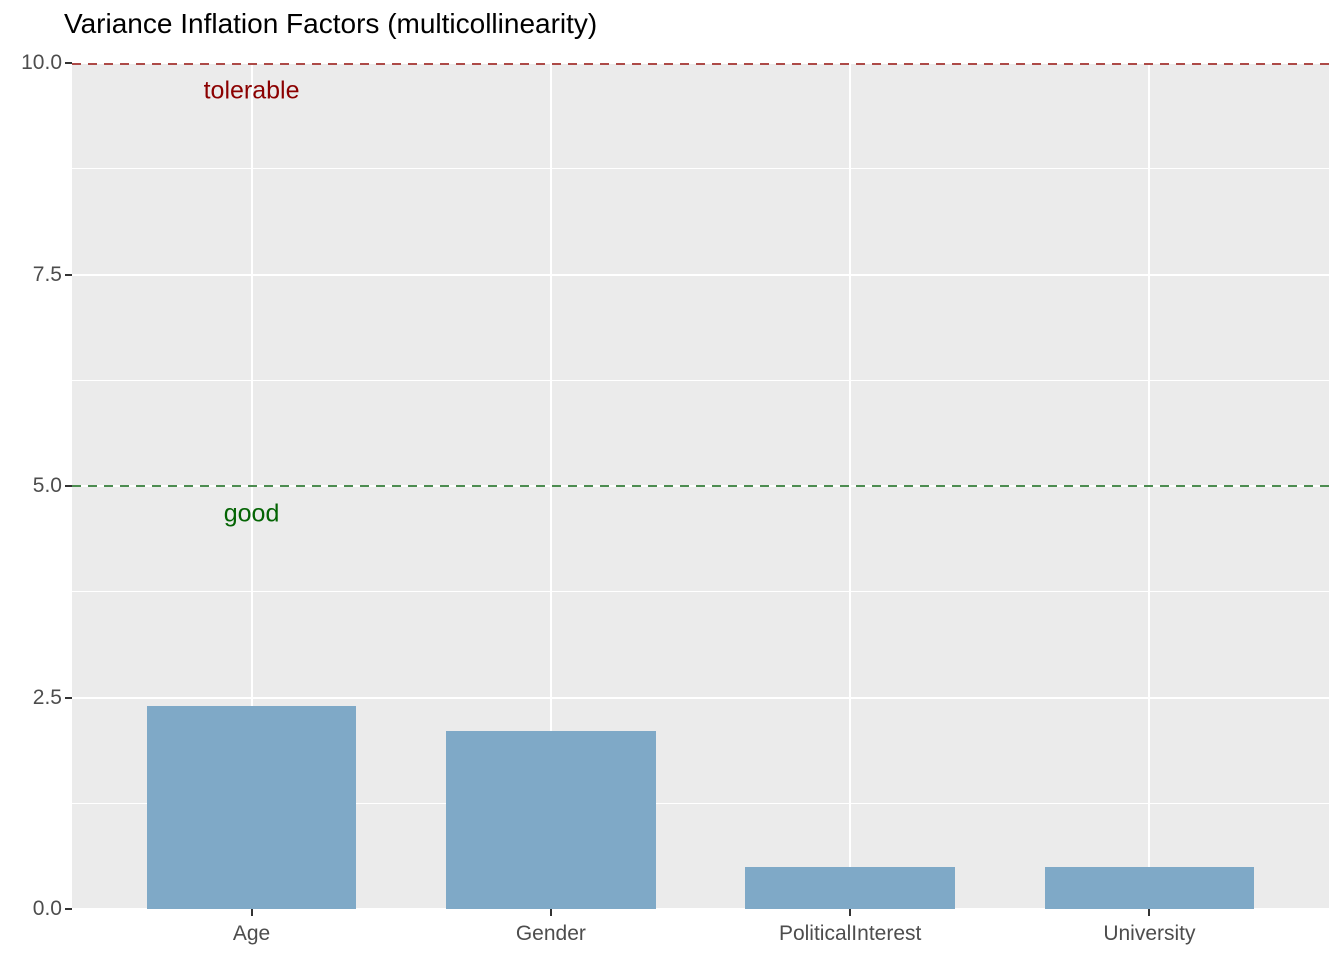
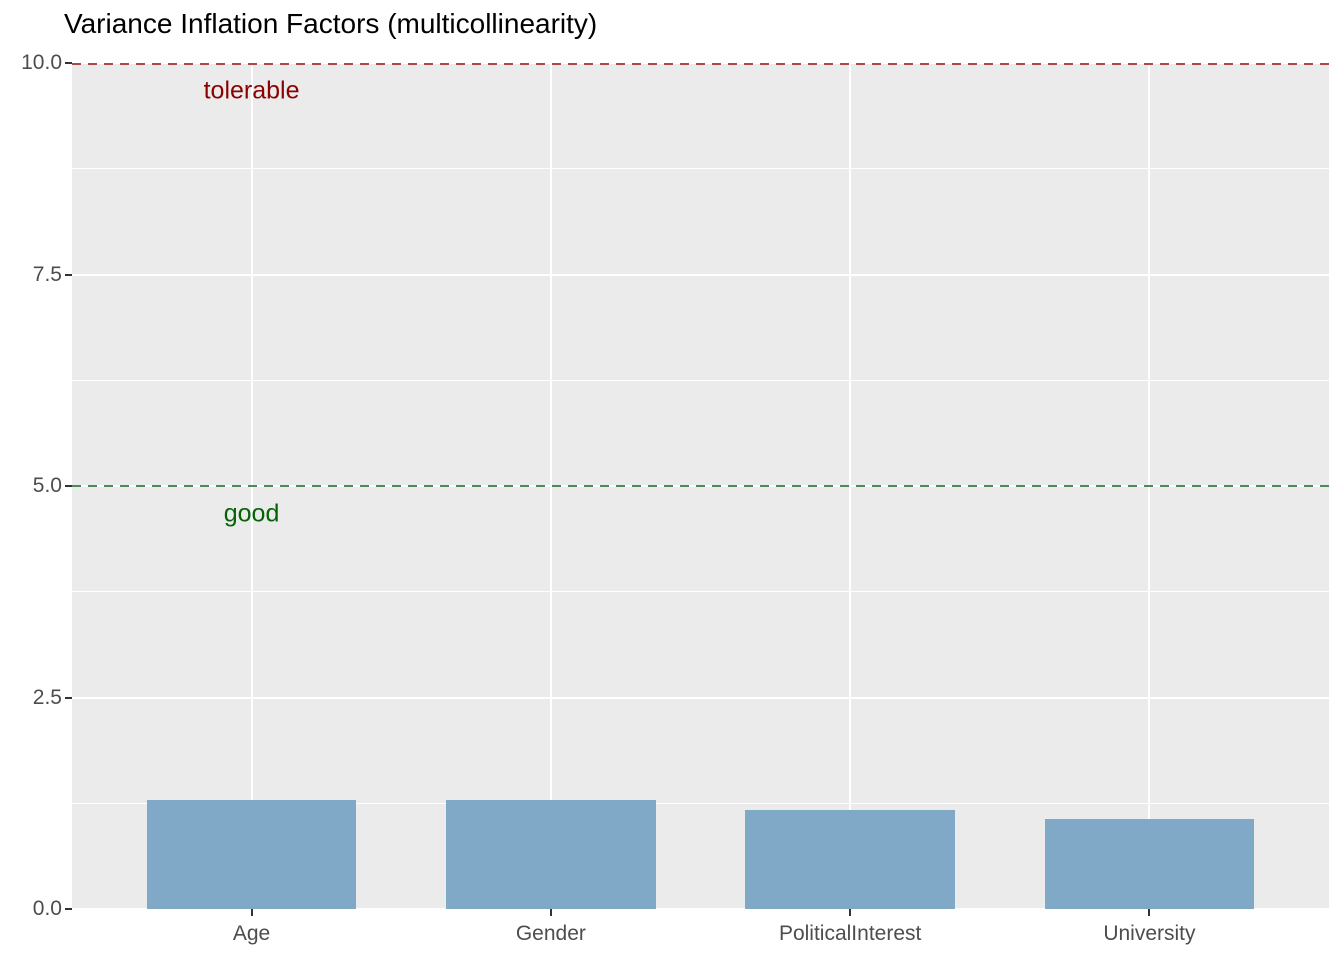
Age: 2.4 -> 1.3
Gender: 2.1 -> 1.3
PoliticalInterest: 0.5 -> 1.2
University: 0.5 -> 1.1
